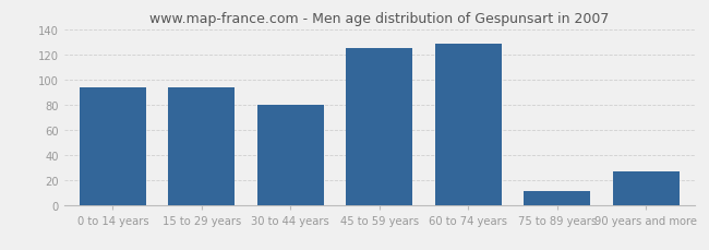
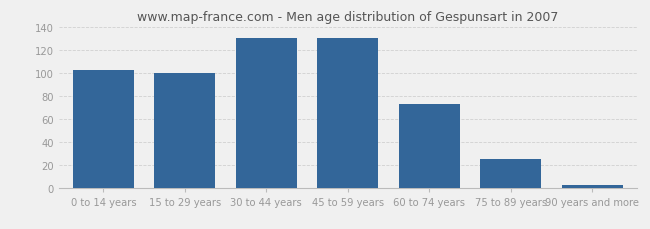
0 to 14 years: 94 -> 102
15 to 29 years: 94 -> 100
30 to 44 years: 80 -> 130
45 to 59 years: 125 -> 130
60 to 74 years: 128 -> 73
75 to 89 years: 11 -> 25
90 years and more: 27 -> 2
